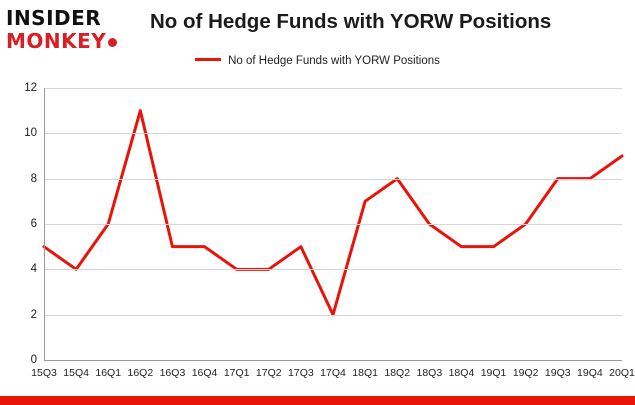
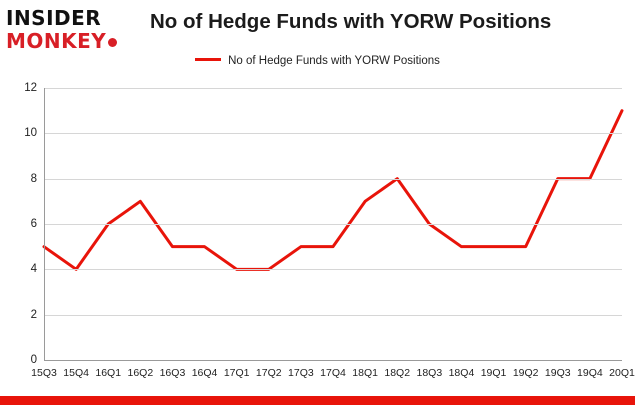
16Q2: 11 -> 7
17Q4: 2 -> 5
19Q2: 6 -> 5
20Q1: 9 -> 11
